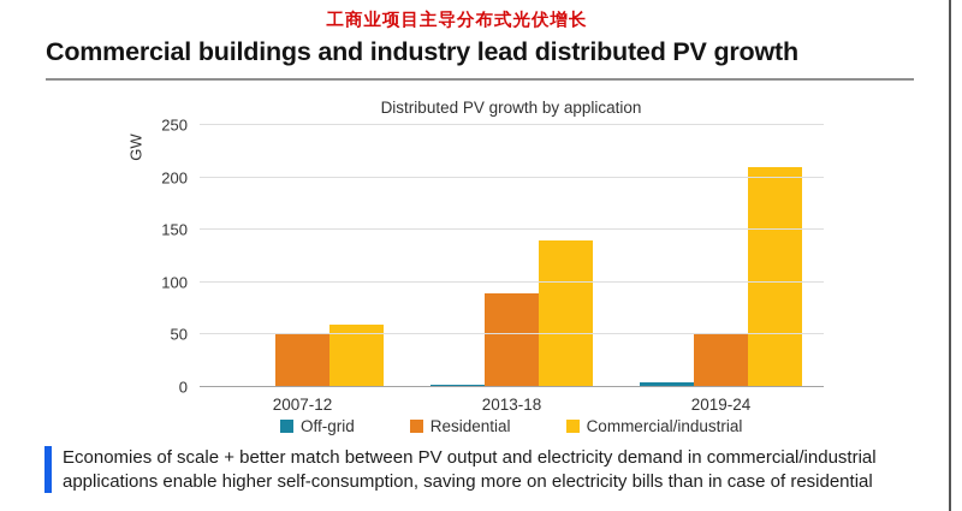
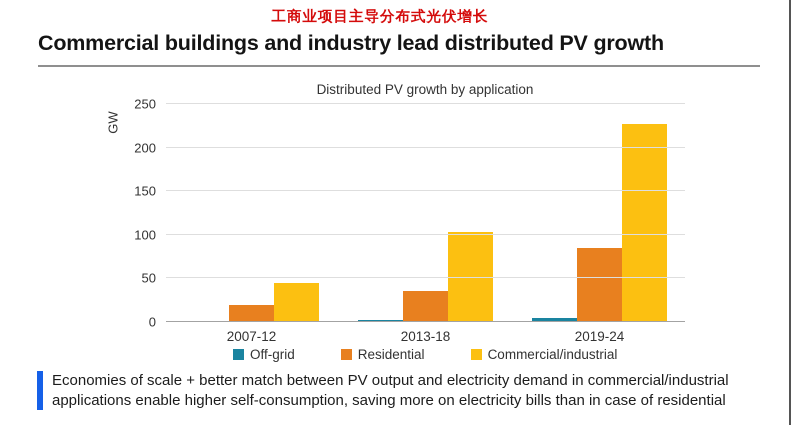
Residential/2007-12: 50 -> 20
Commercial/industrial/2007-12: 60 -> 40
Residential/2013-18: 90 -> 40
Commercial/industrial/2013-18: 140 -> 100
Residential/2019-24: 50 -> 80
Commercial/industrial/2019-24: 210 -> 230
